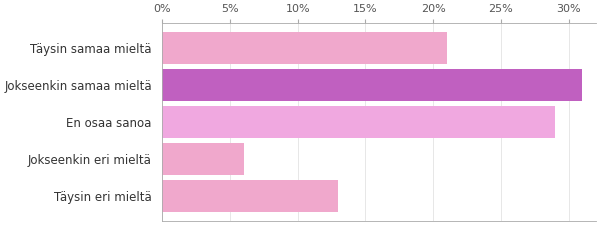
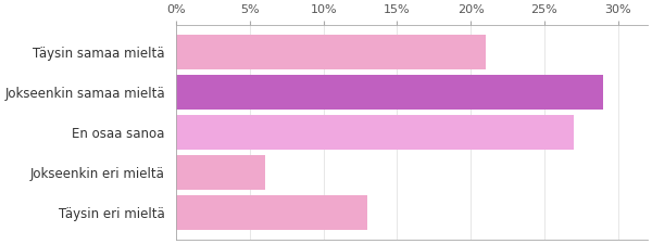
Jokseenkin samaa mieltä: 31% -> 29%
En osaa sanoa: 29% -> 27%
